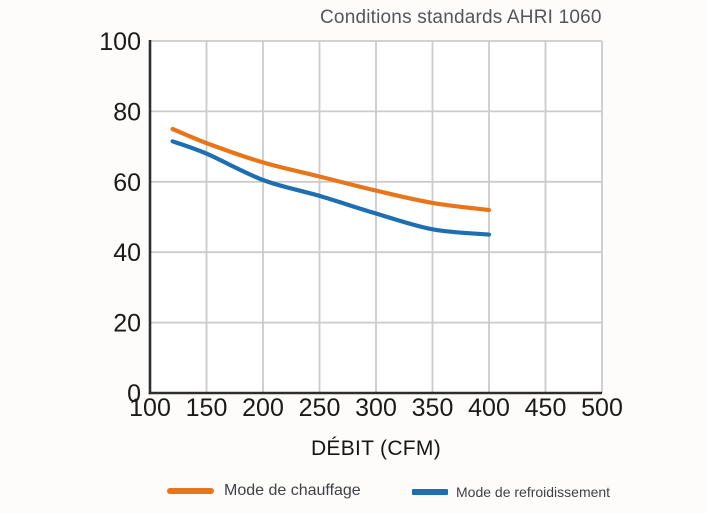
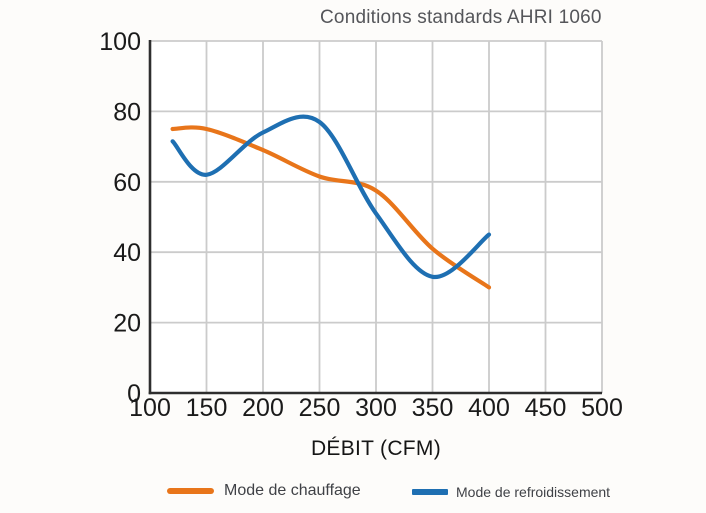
Mode de chauffage/150: 71 -> 75
Mode de refroidissement/150: 68 -> 62
Mode de chauffage/200: 66 -> 69
Mode de refroidissement/200: 60 -> 74
Mode de refroidissement/250: 56 -> 77
Mode de chauffage/350: 54 -> 41
Mode de refroidissement/350: 46 -> 33
Mode de chauffage/400: 52 -> 30
